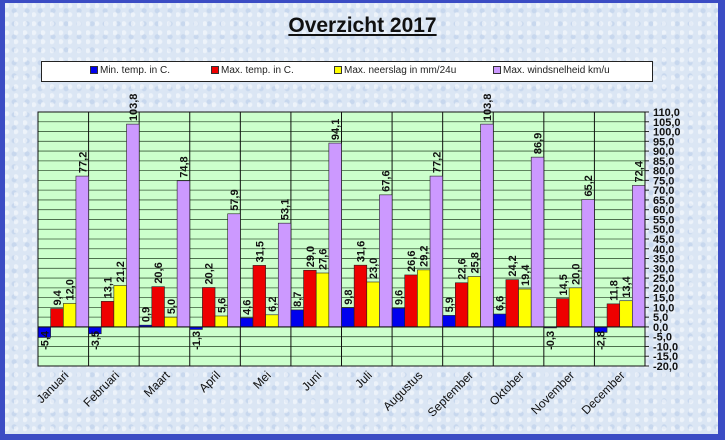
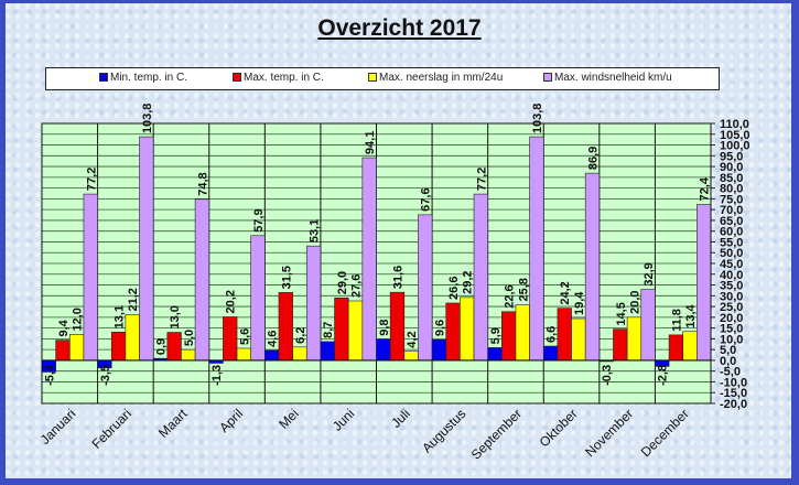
Max. temp. in C./Maart: 20,6 -> 13,0
Max. neerslag in mm/24u/Juli: 23,0 -> 4,2
Max. windsnelheid km/u/November: 65,2 -> 32,9
